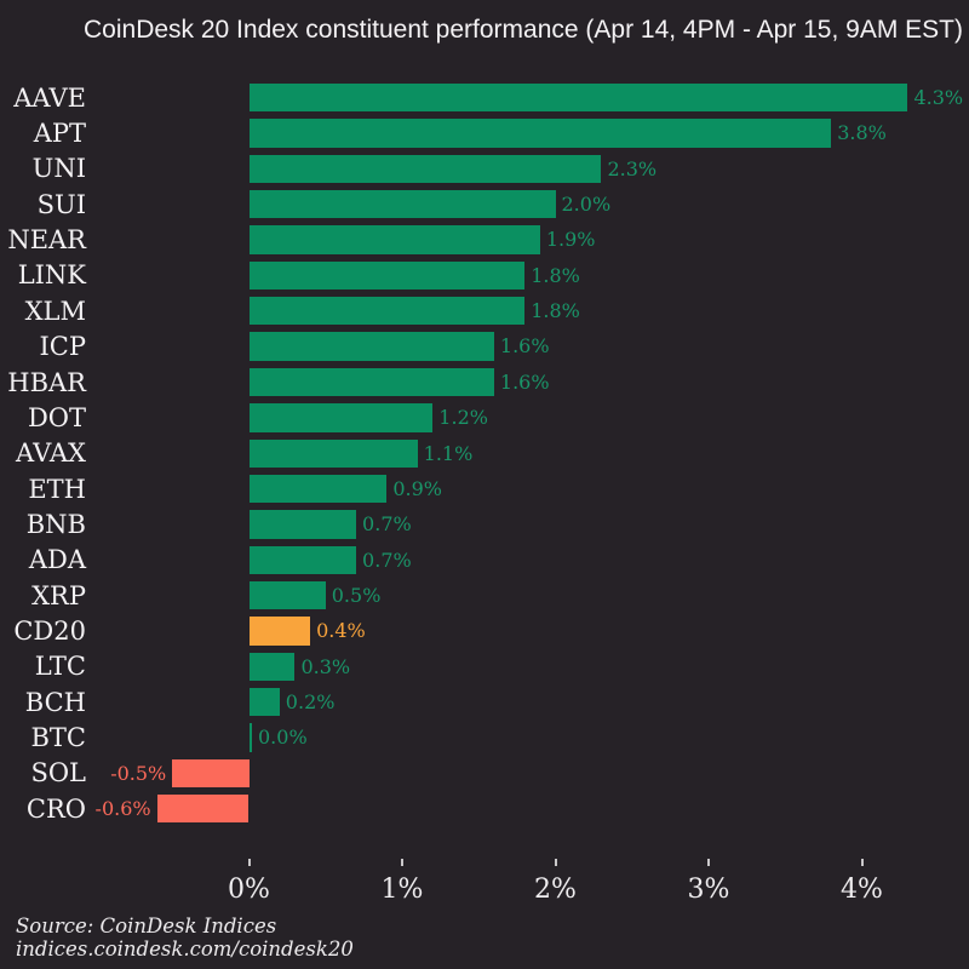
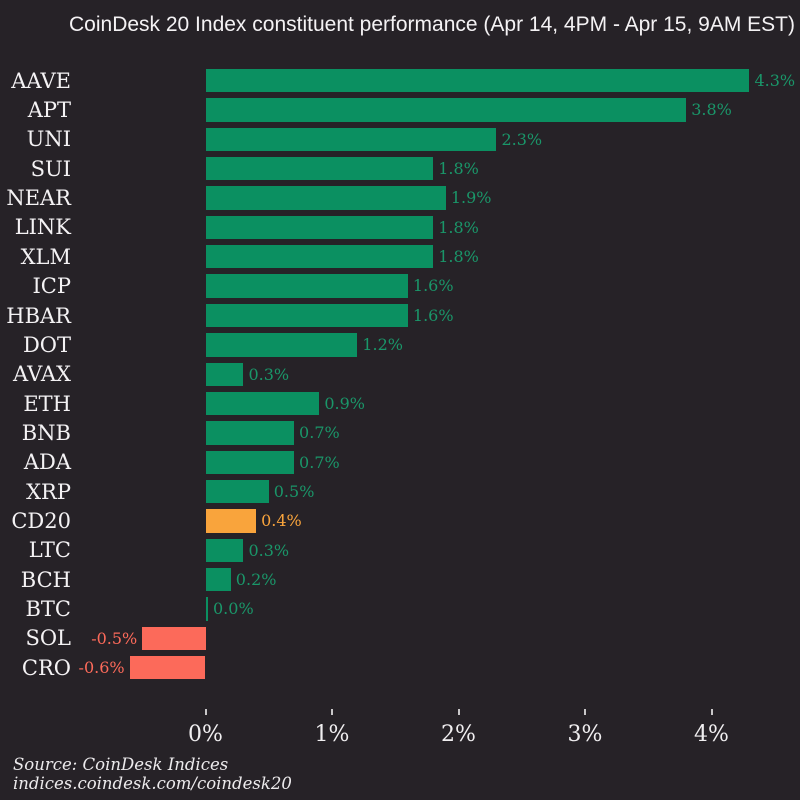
SUI: 2.0% -> 1.8%
AVAX: 1.1% -> 0.3%
